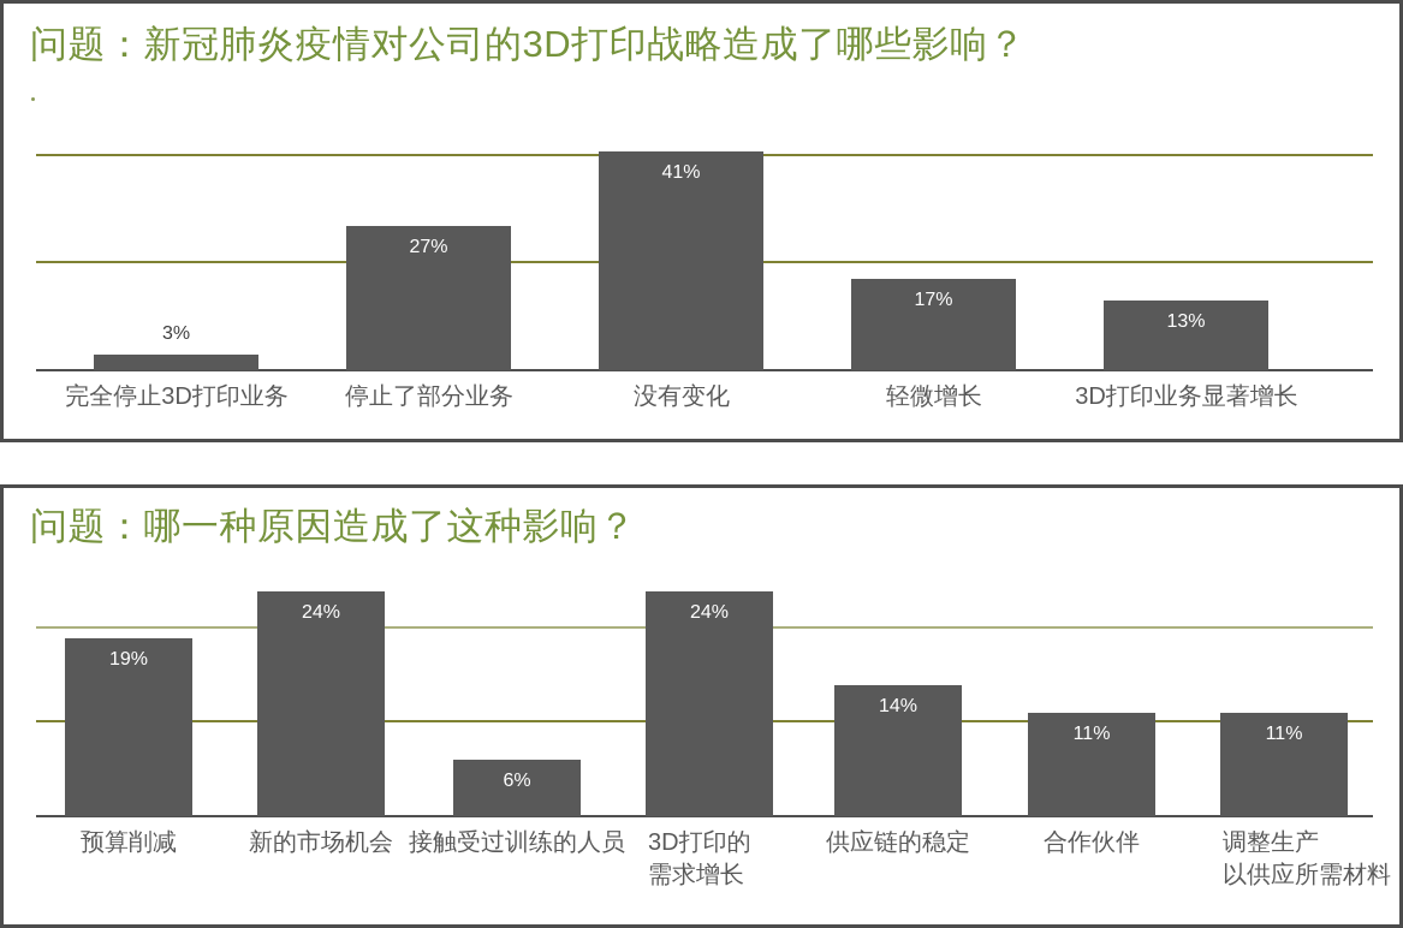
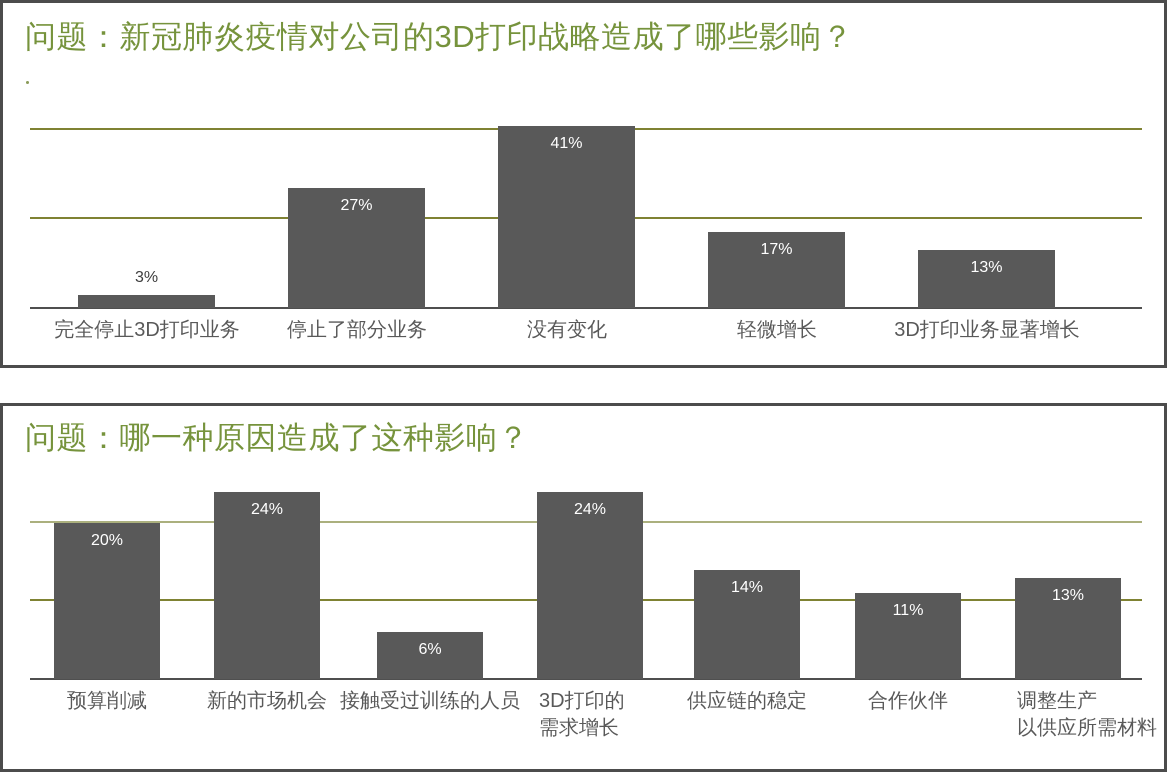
问题：哪一种原因造成了这种影响？/预算削减: 19% -> 20%
问题：哪一种原因造成了这种影响？/调整生产 以供应所需材料: 11% -> 13%
